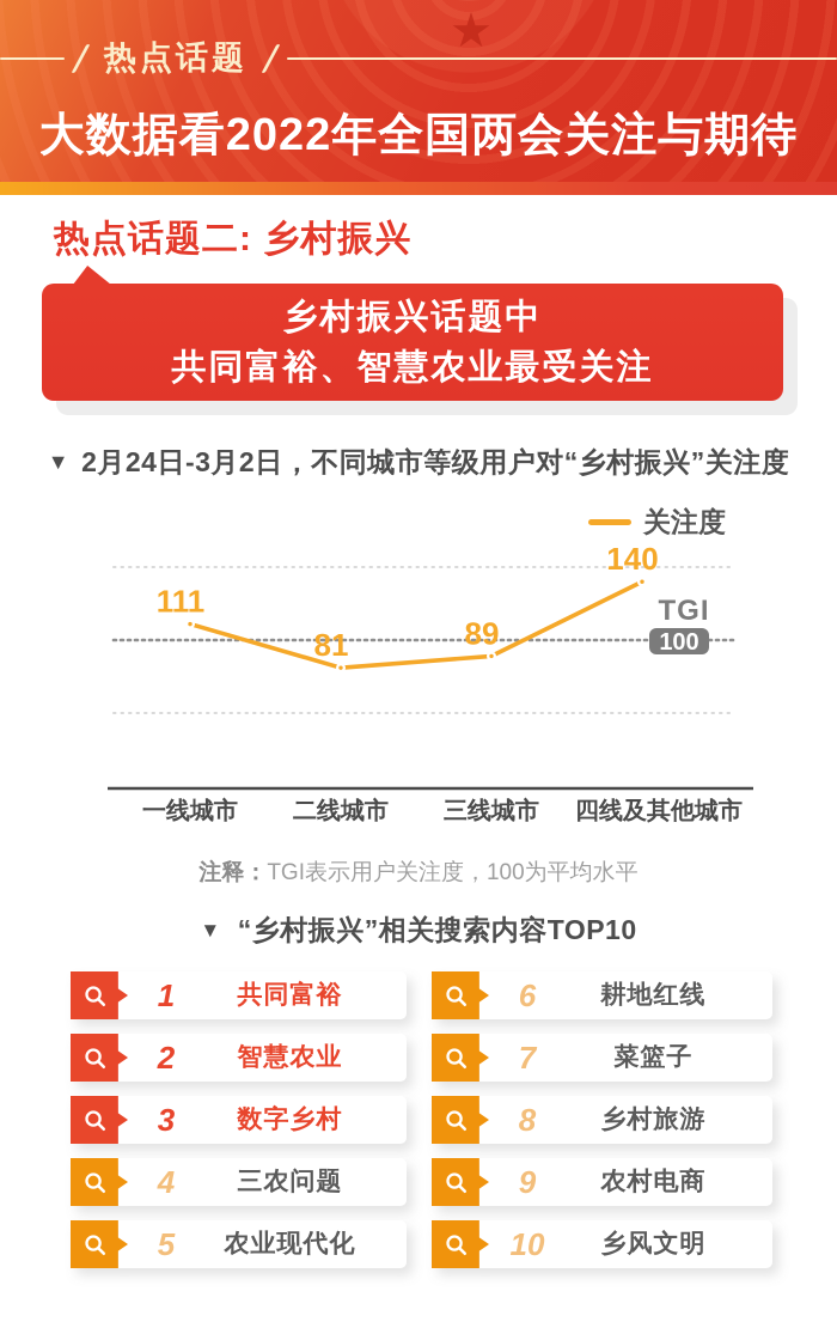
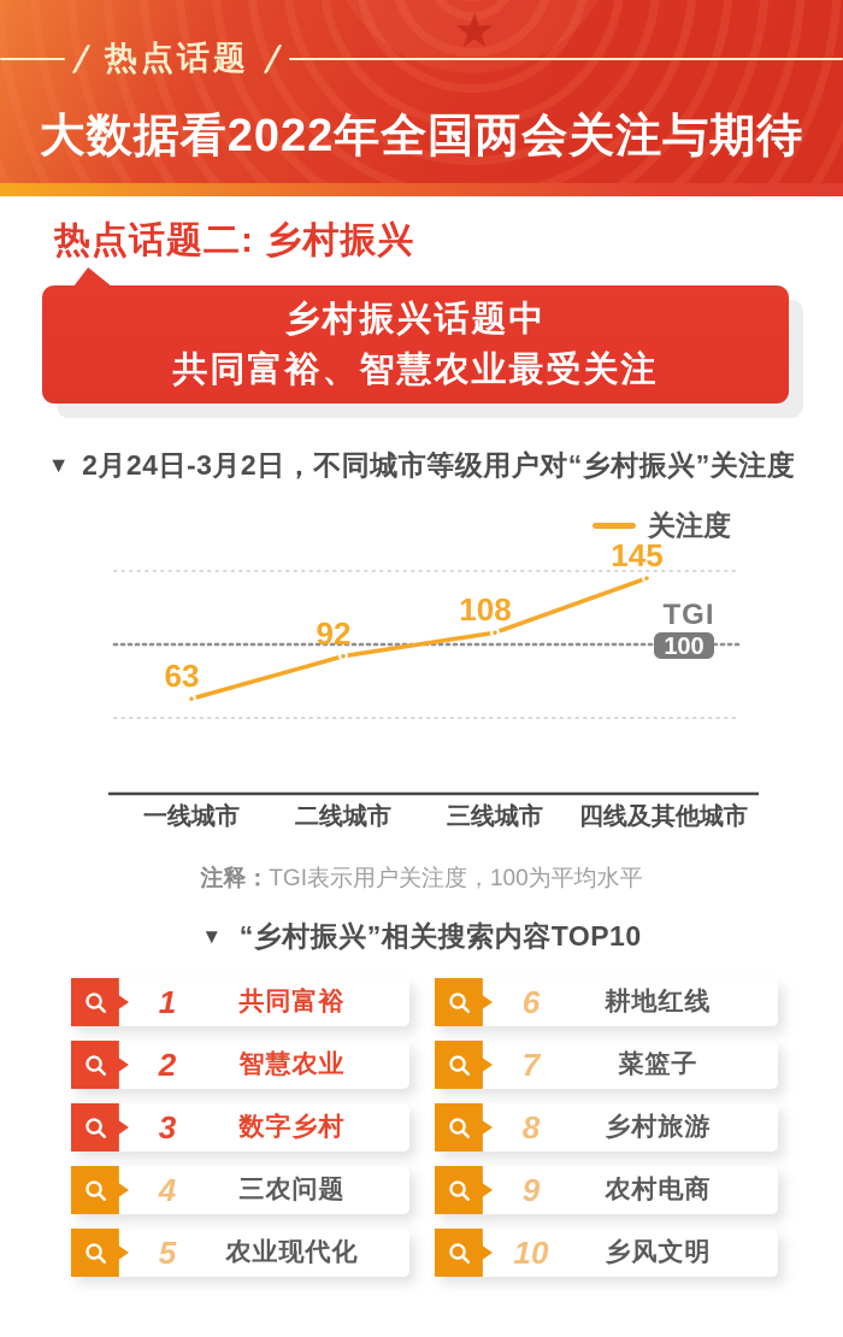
一线城市: 111 -> 63
二线城市: 81 -> 92
三线城市: 89 -> 108
四线及其他城市: 140 -> 145
